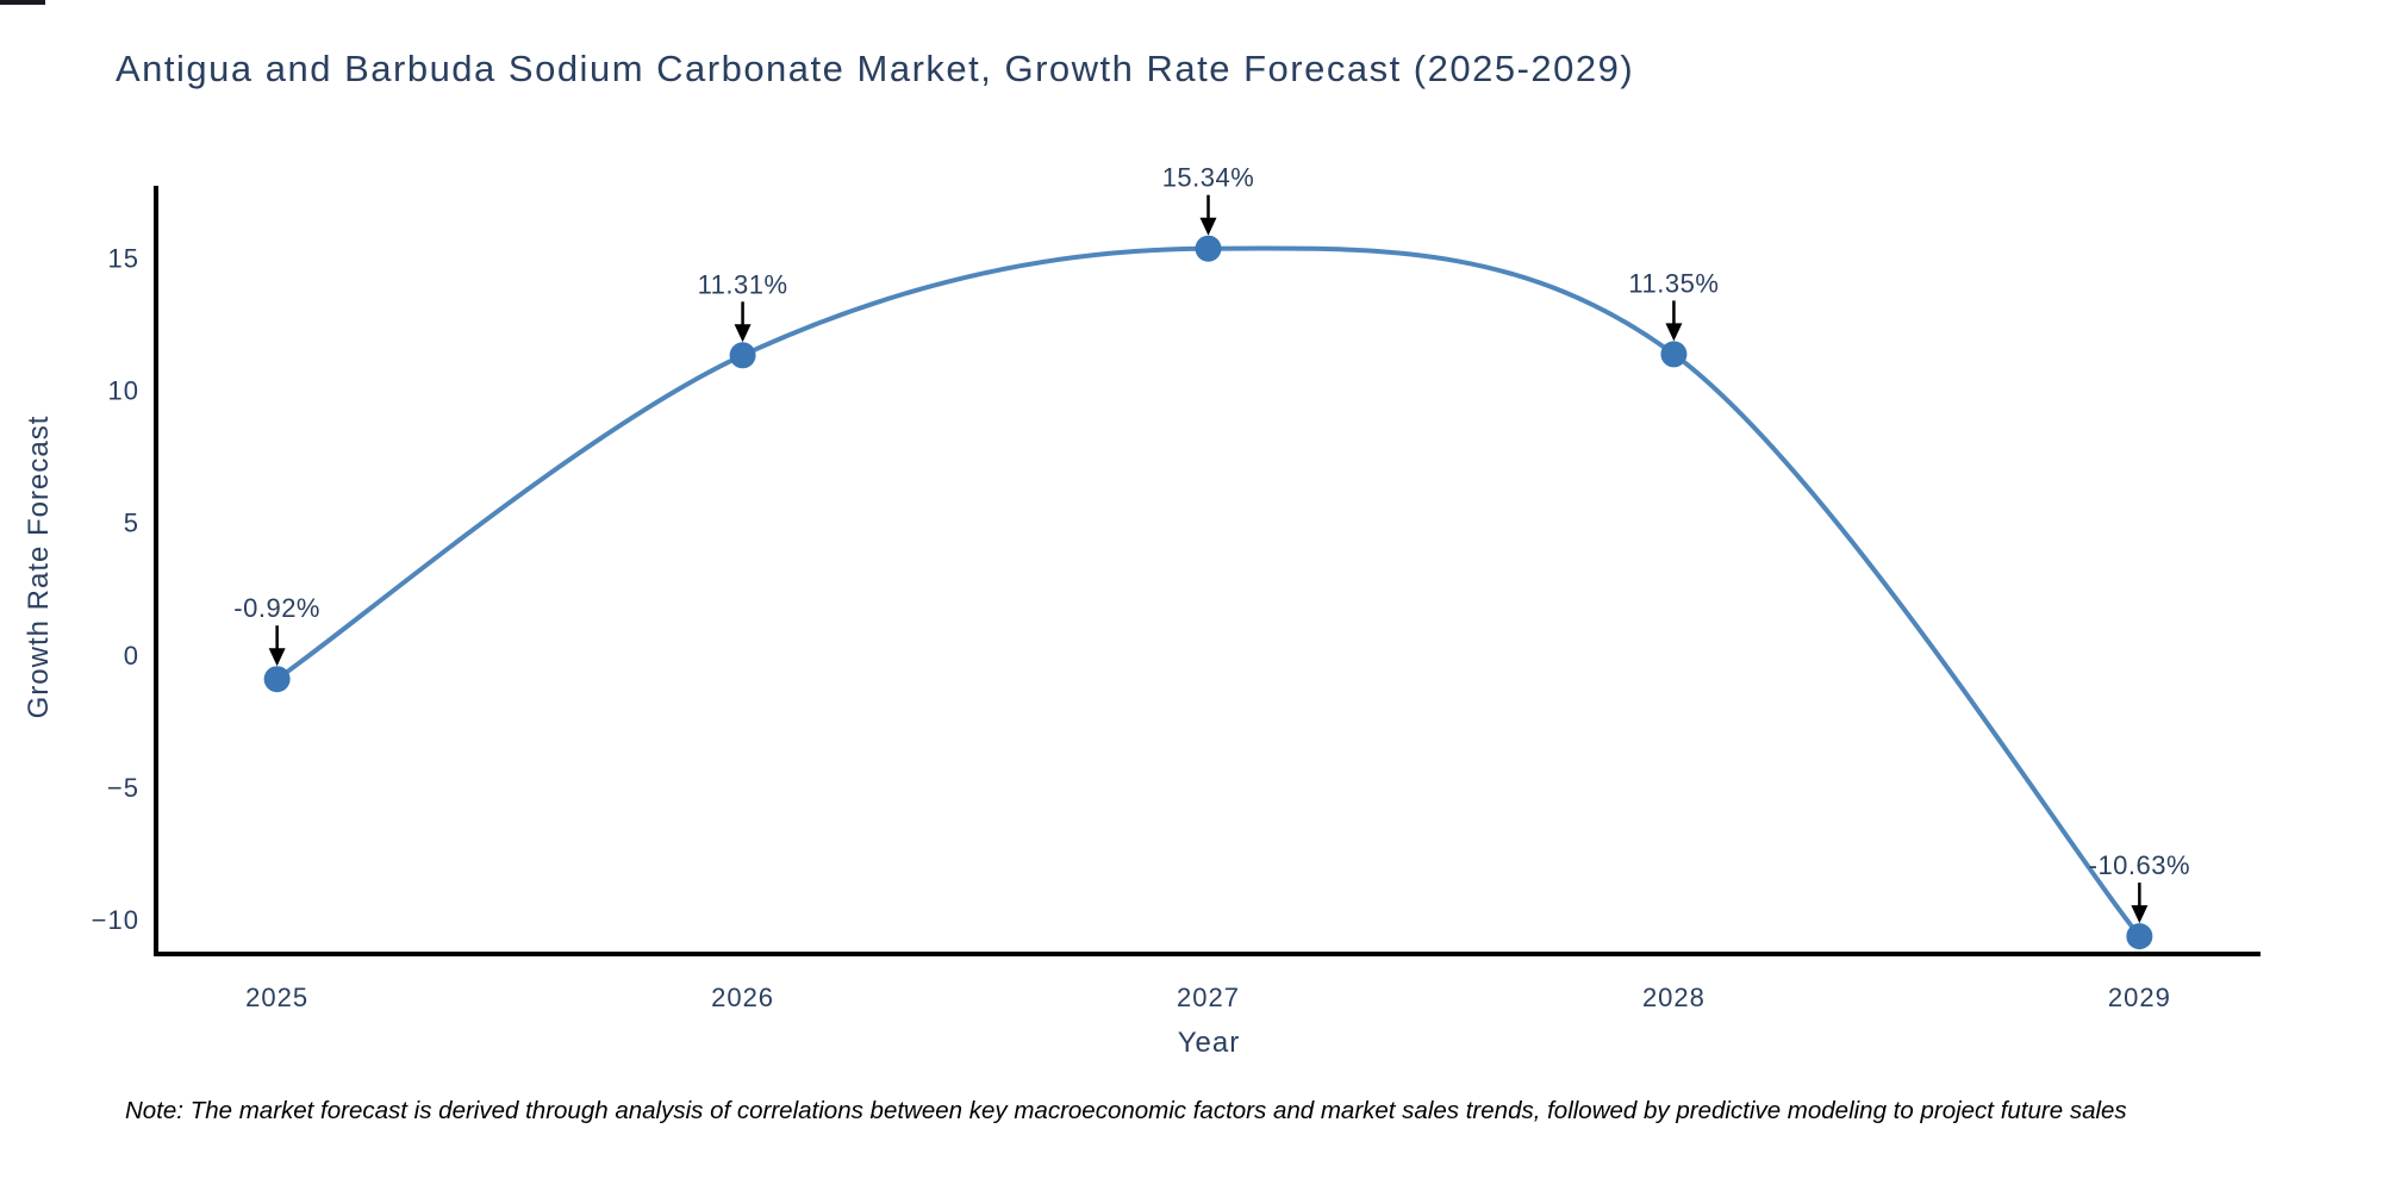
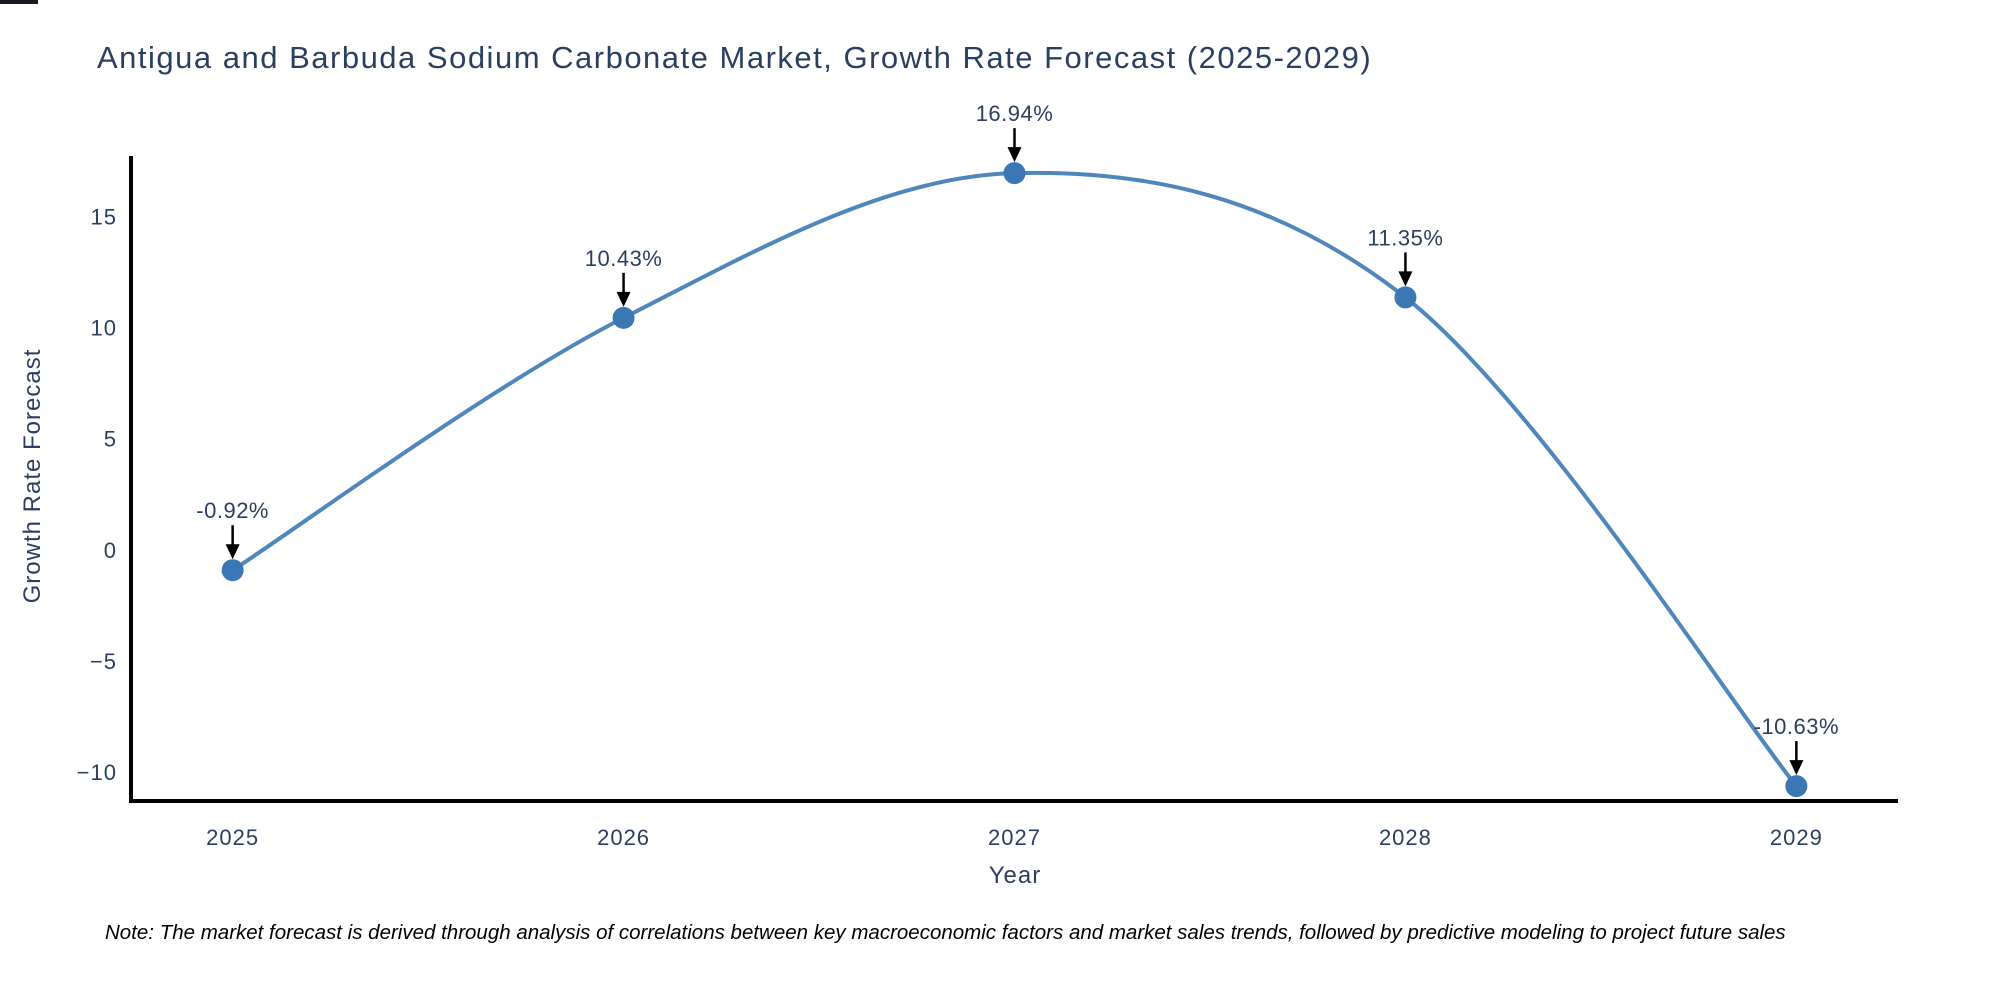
2026: 11.31% -> 10.43%
2027: 15.34% -> 16.94%
